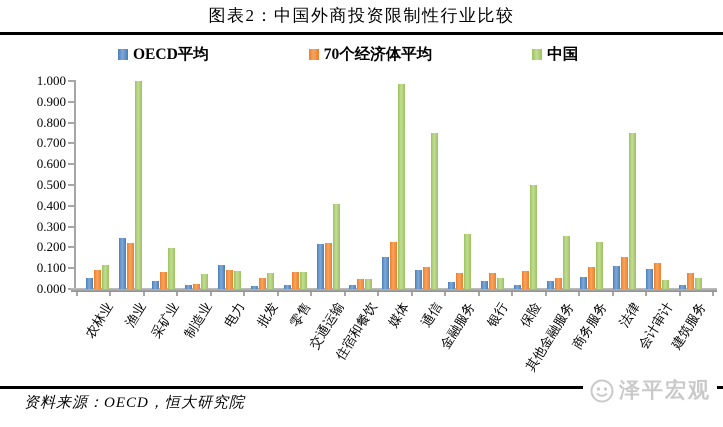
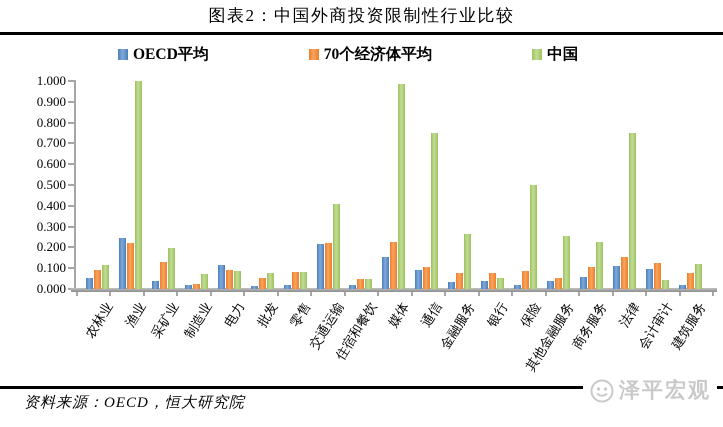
70个经济体平均/采矿业: 0.08 -> 0.13
中国/建筑服务: 0.06 -> 0.12
